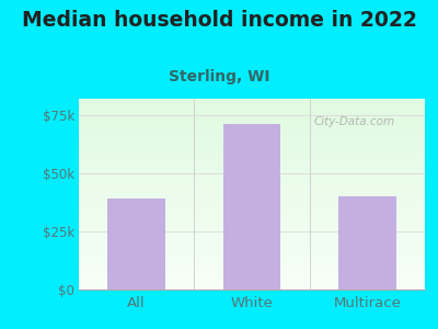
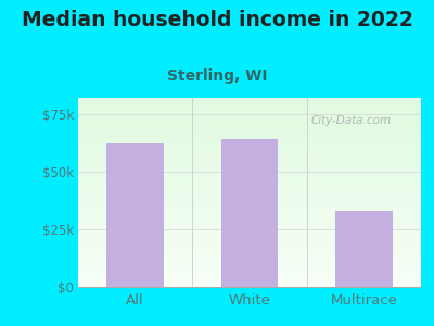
All: $39k -> $62k
White: $71k -> $64k
Multirace: $40k -> $33k
